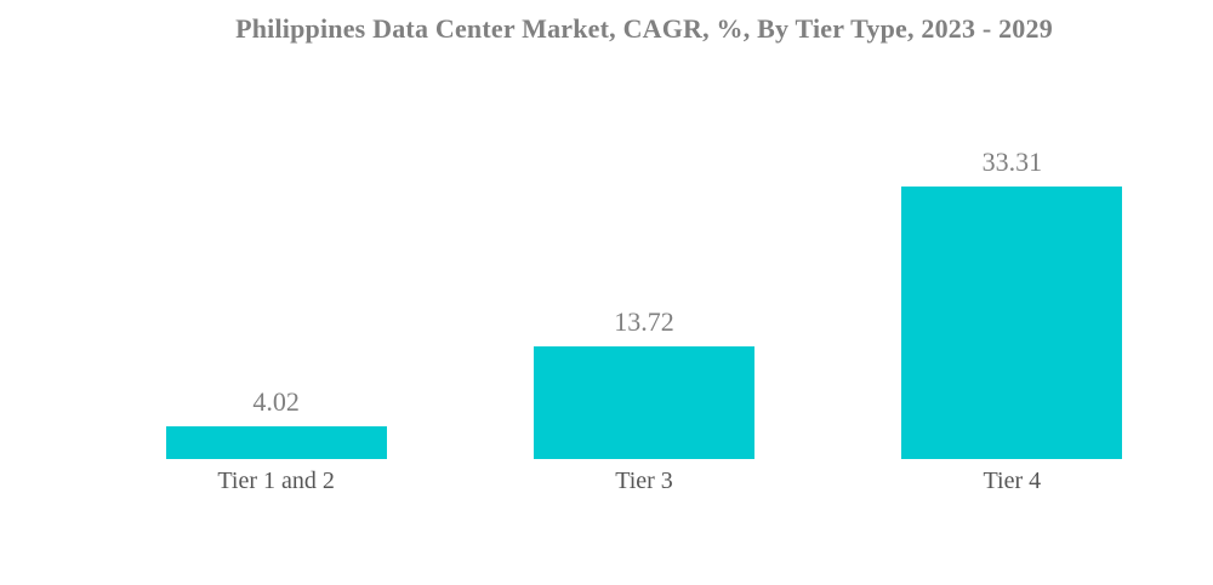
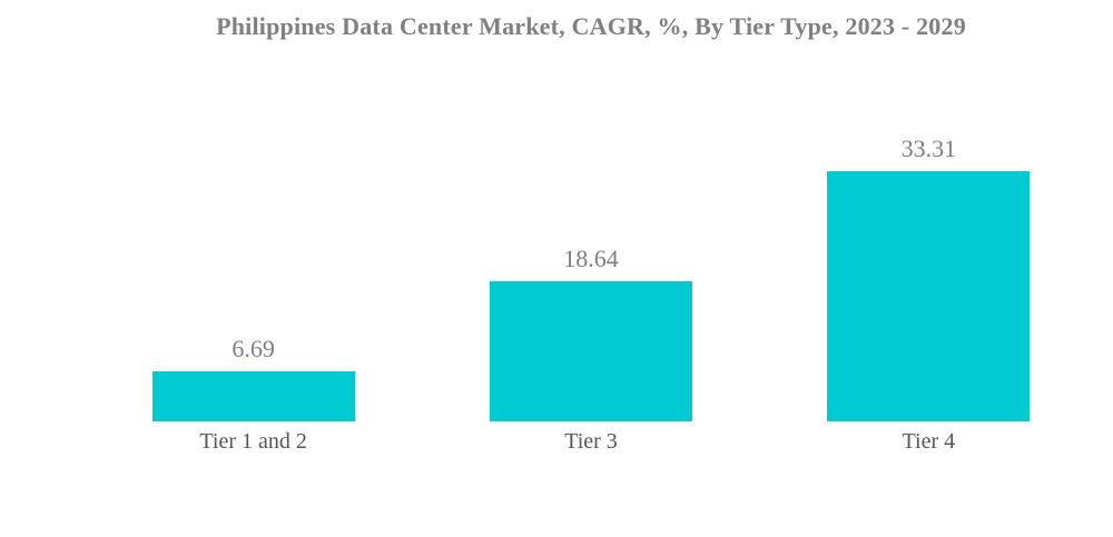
Tier 1 and 2: 4.02 -> 6.69
Tier 3: 13.72 -> 18.64
